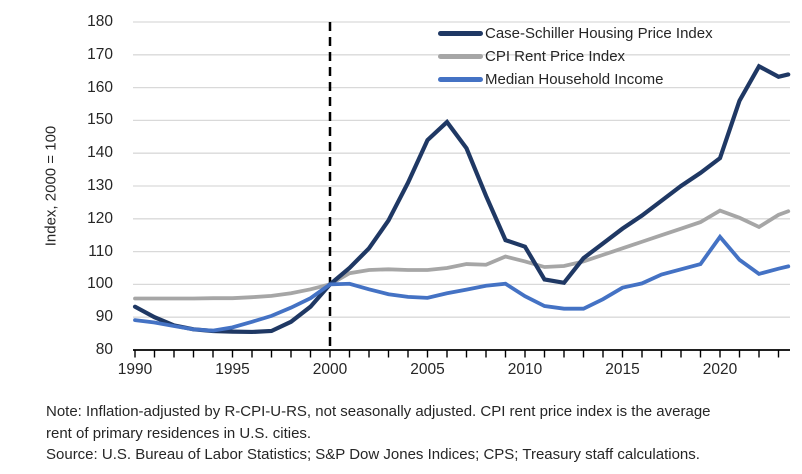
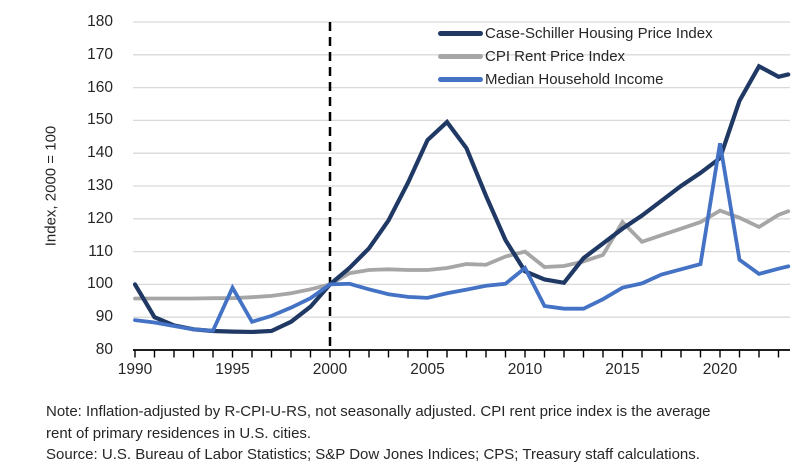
Case-Schiller Housing Price Index/1990: 93 -> 100
Median Household Income/1995: 87 -> 99
Case-Schiller Housing Price Index/2010: 112 -> 104
CPI Rent Price Index/2010: 107 -> 110
Median Household Income/2010: 96 -> 105
CPI Rent Price Index/2015: 111 -> 119
Median Household Income/2020: 114 -> 143
